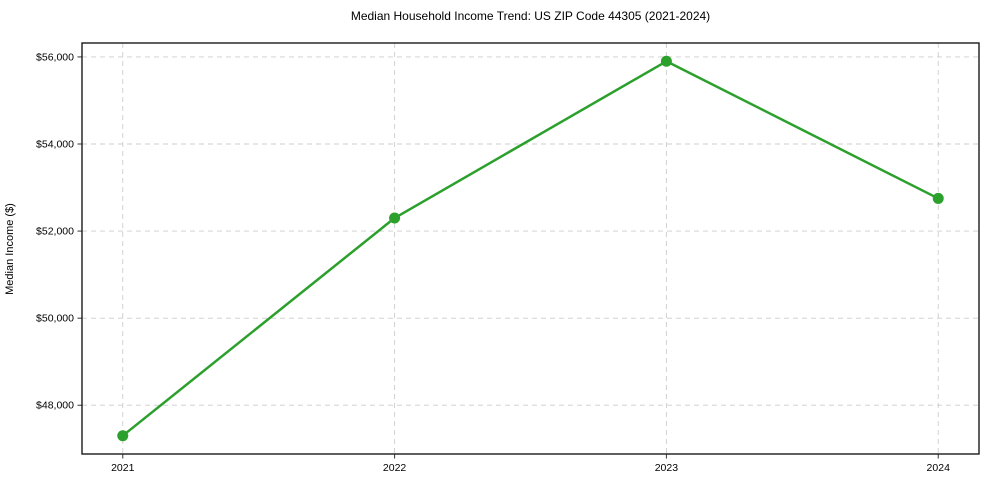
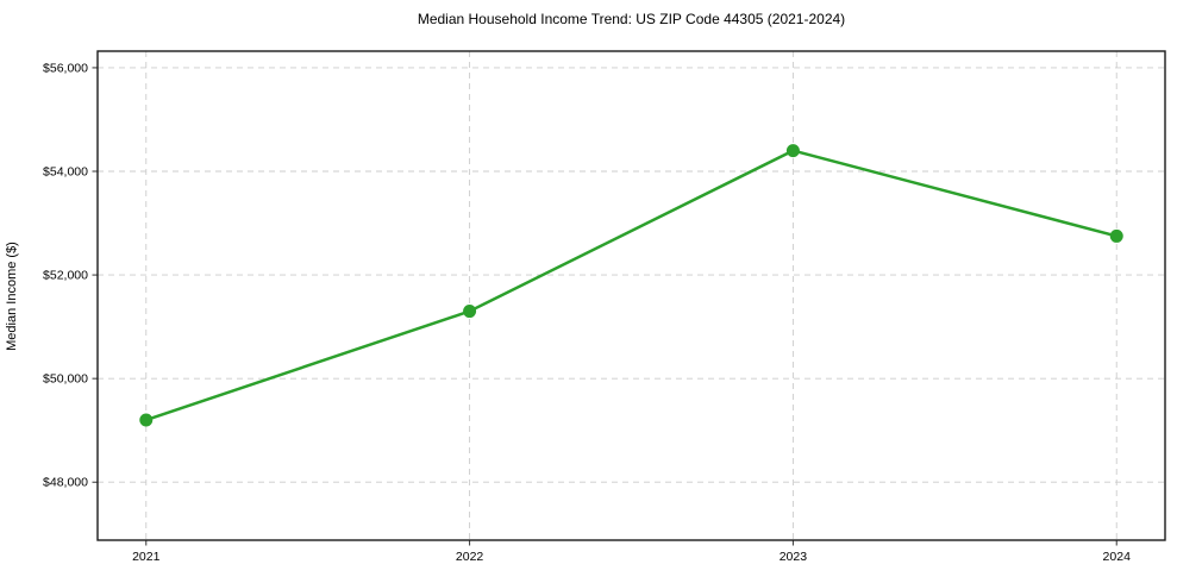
2021: $47300 -> $49200
2022: $52300 -> $51300
2023: $55900 -> $54400
